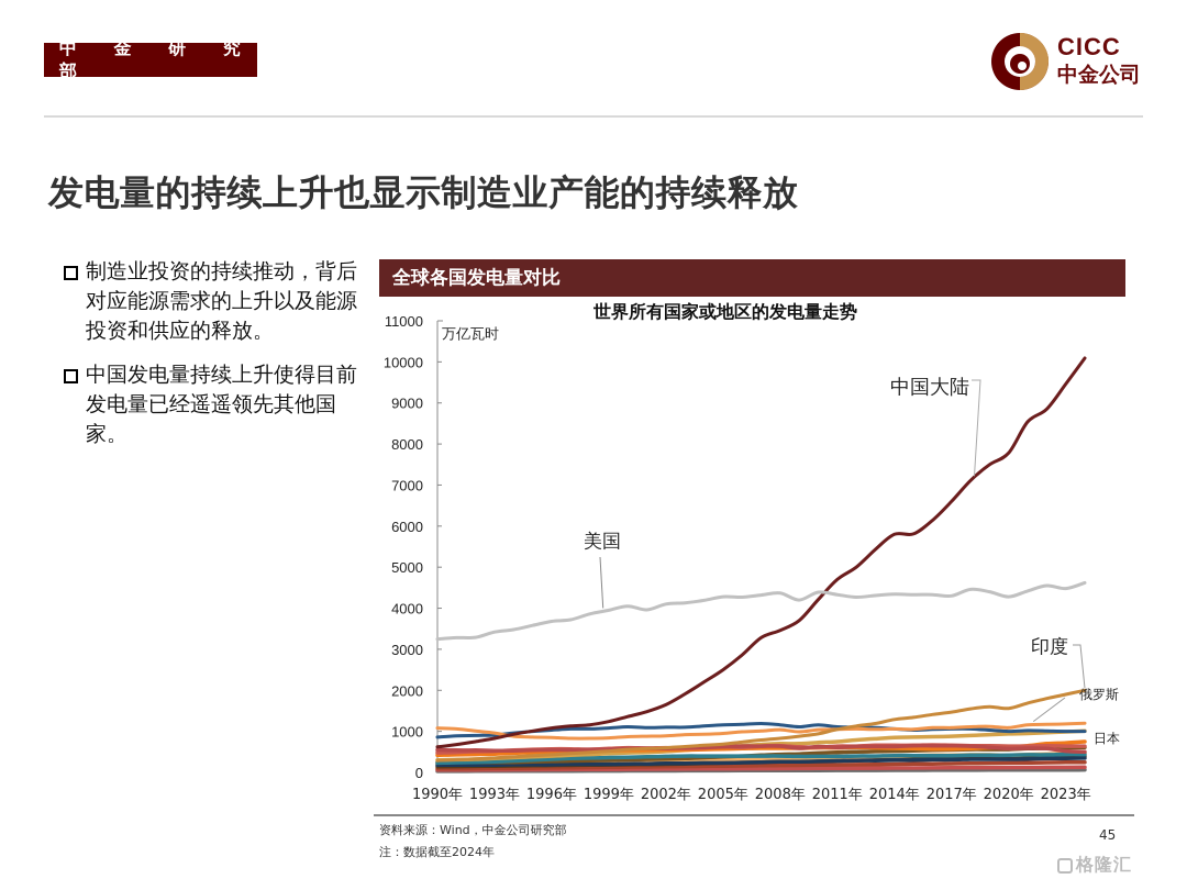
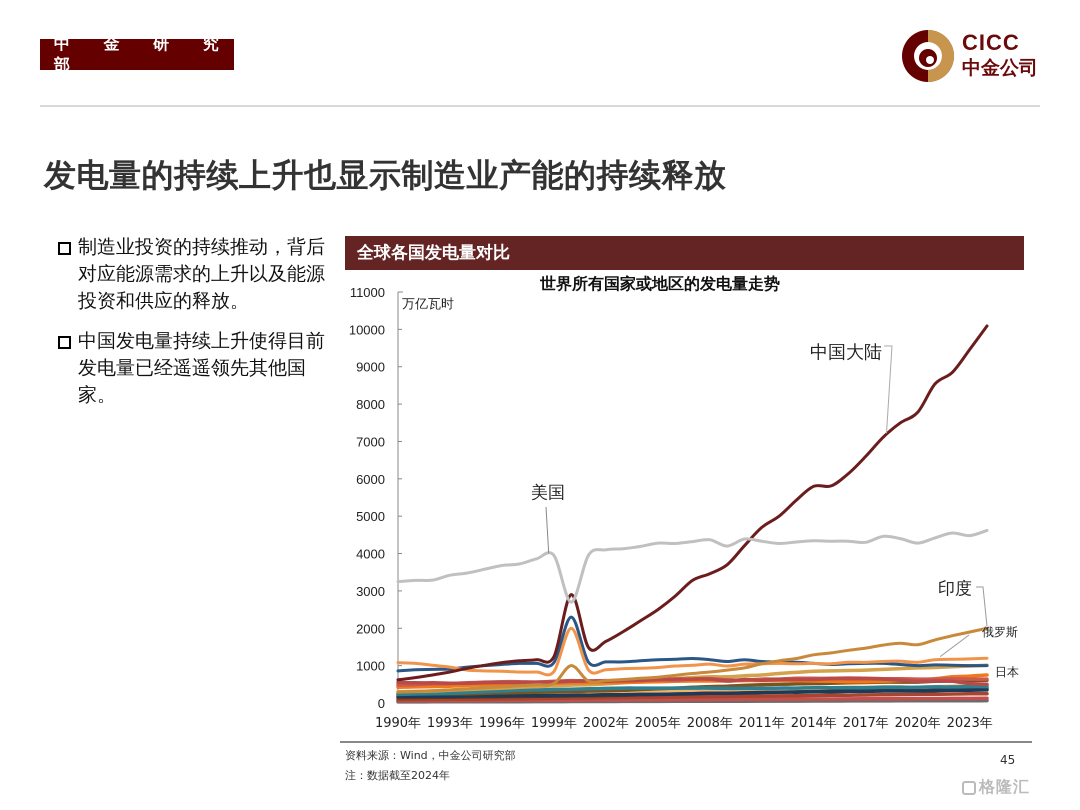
美国/2000: 4000 -> 2700
中国大陆/2000: 1400 -> 2900
印度/2000: 600 -> 1000
俄罗斯/2000: 900 -> 2000
日本/2000: 1100 -> 2300
